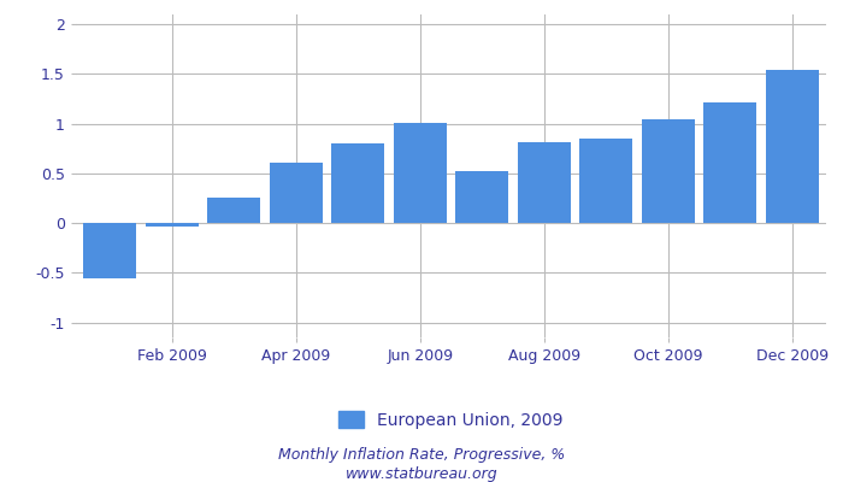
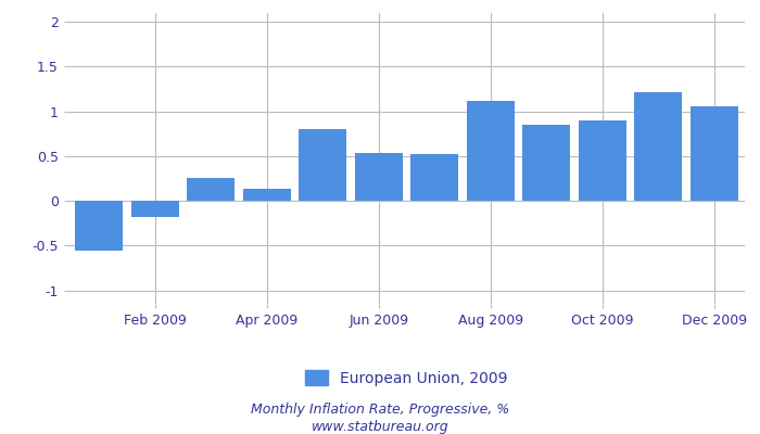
Feb 2009: -0.03 -> -0.18
Apr 2009: 0.61 -> 0.14
Jun 2009: 1.01 -> 0.54
Aug 2009: 0.82 -> 1.12
Oct 2009: 1.05 -> 0.90
Dec 2009: 1.54 -> 1.06
